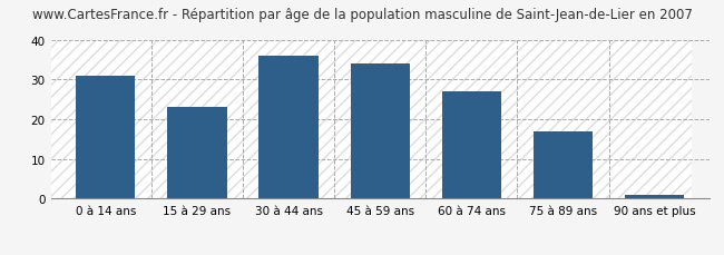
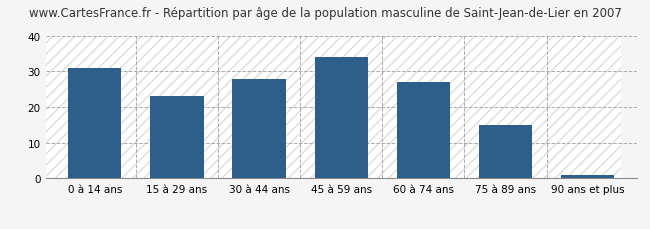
30 à 44 ans: 36 -> 28
75 à 89 ans: 17 -> 15
